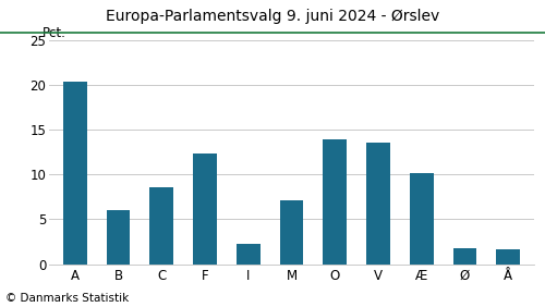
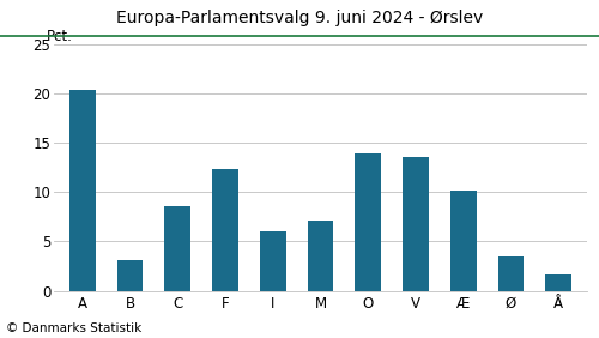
B: 6.0 -> 3.1
I: 2.2 -> 6.0
Ø: 1.8 -> 3.5
